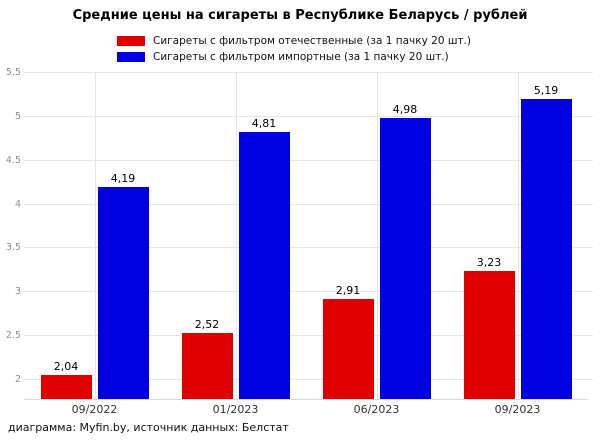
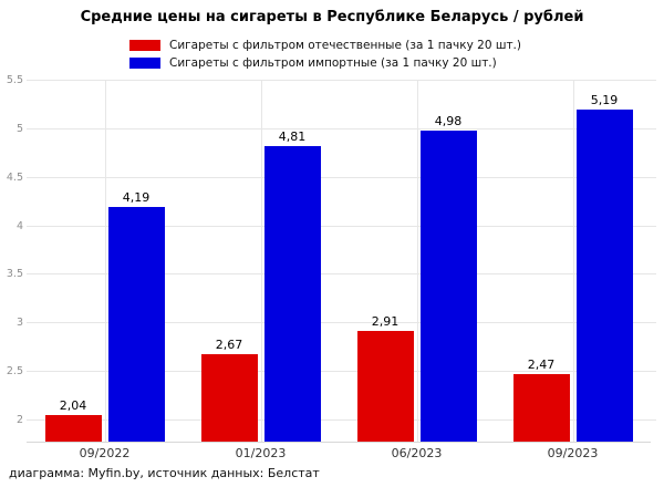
Сигареты с фильтром отечественные (за 1 пачку 20 шт.)/01/2023: 2,52 -> 2,67
Сигареты с фильтром отечественные (за 1 пачку 20 шт.)/09/2023: 3,23 -> 2,47
